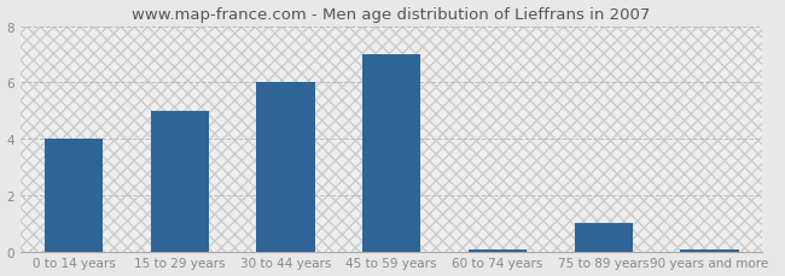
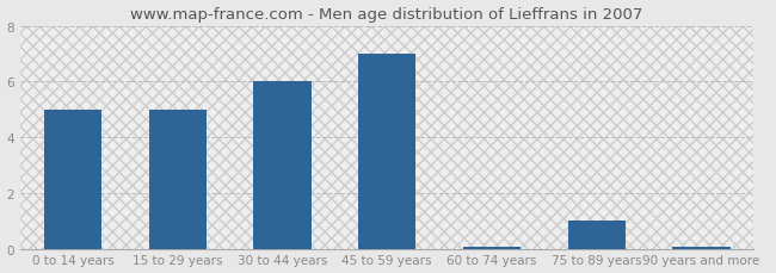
0 to 14 years: 4.00 -> 5.00
